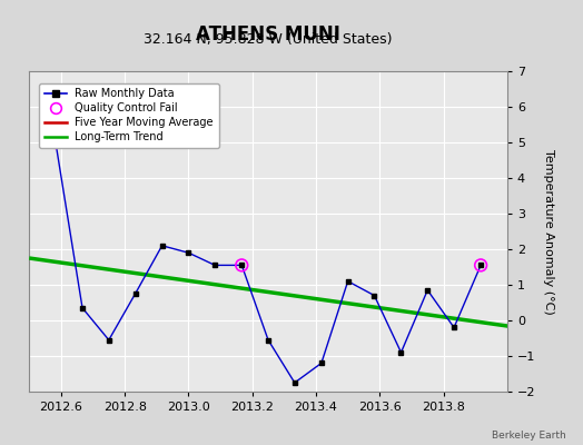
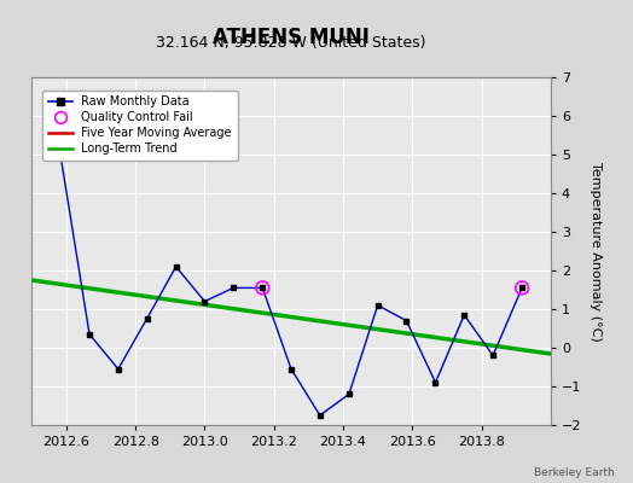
Raw Monthly Data/2013.0: 1.90 -> 1.20
